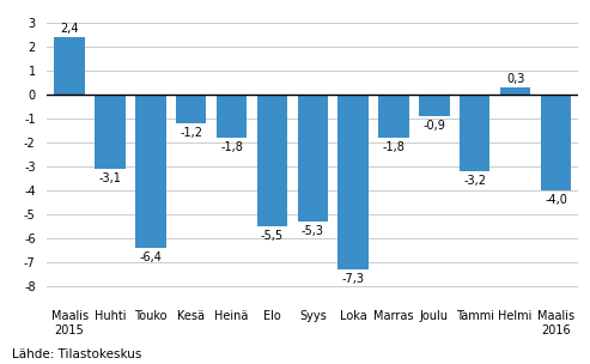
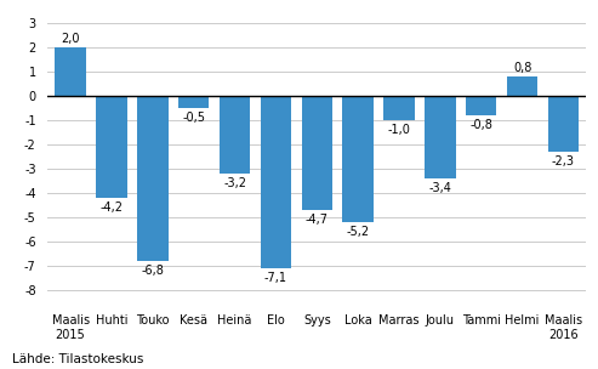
Maalis 2015: 2,4 -> 2,0
Huhti: -3,1 -> -4,2
Touko: -6,4 -> -6,8
Kesä: -1,2 -> -0,5
Heinä: -1,8 -> -3,2
Elo: -5,5 -> -7,1
Syys: -5,3 -> -4,7
Loka: -7,3 -> -5,2
Marras: -1,8 -> -1,0
Joulu: -0,9 -> -3,4
Tammi: -3,2 -> -0,8
Helmi: 0,3 -> 0,8
Maalis 2016: -4,0 -> -2,3
